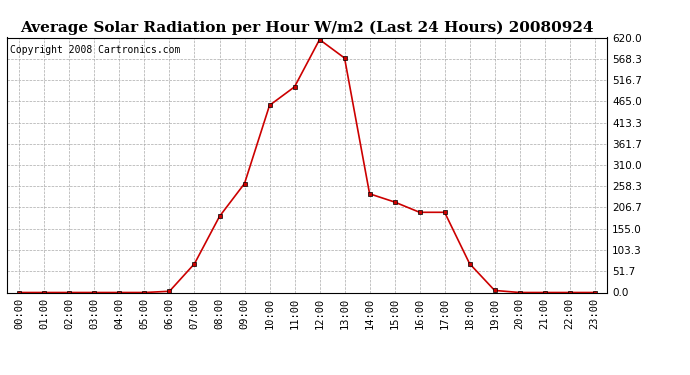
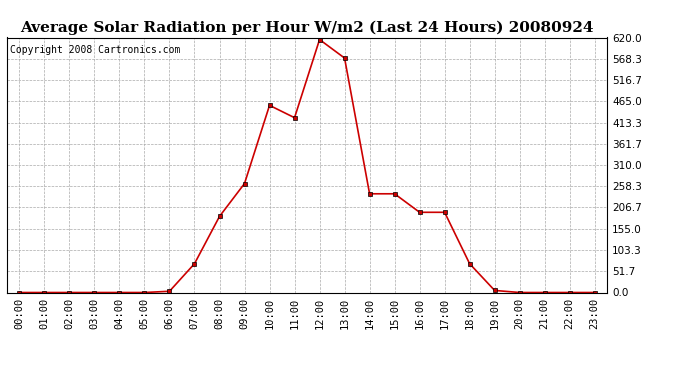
11:00: 500 -> 425
15:00: 220 -> 240
